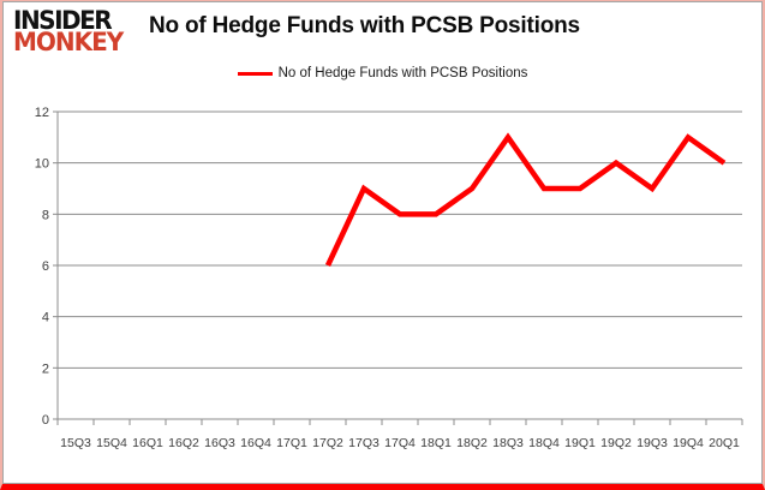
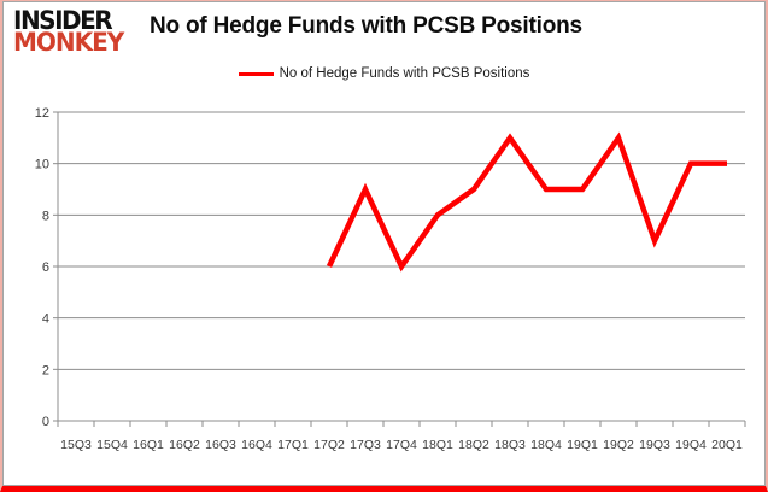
17Q4: 8 -> 6
19Q2: 10 -> 11
19Q3: 9 -> 7
19Q4: 11 -> 10
